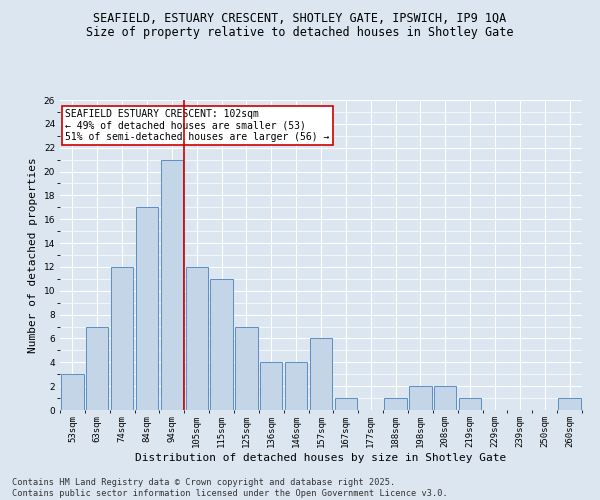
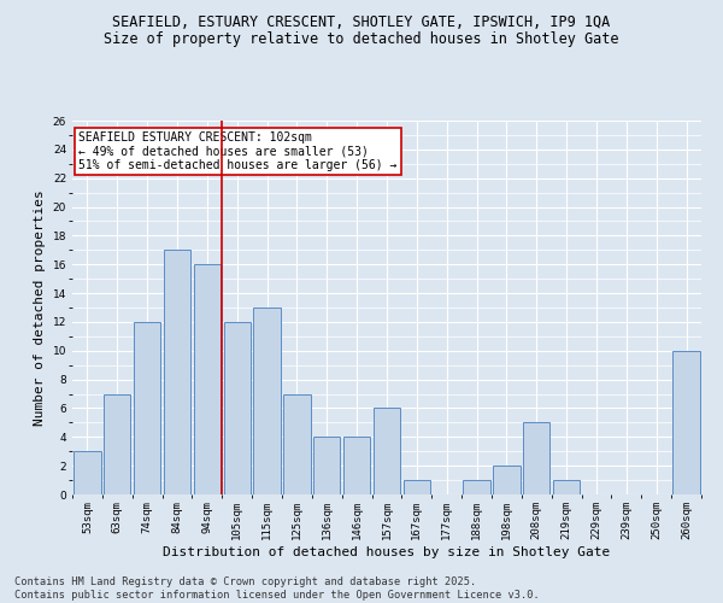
94sqm: 21 -> 16
115sqm: 11 -> 13
208sqm: 2 -> 5
260sqm: 1 -> 10
